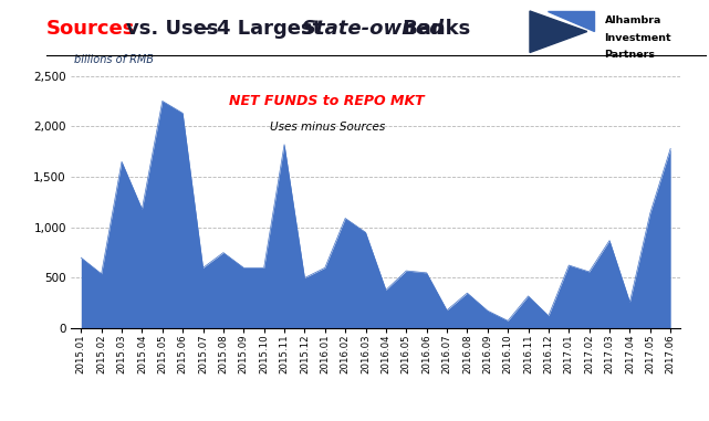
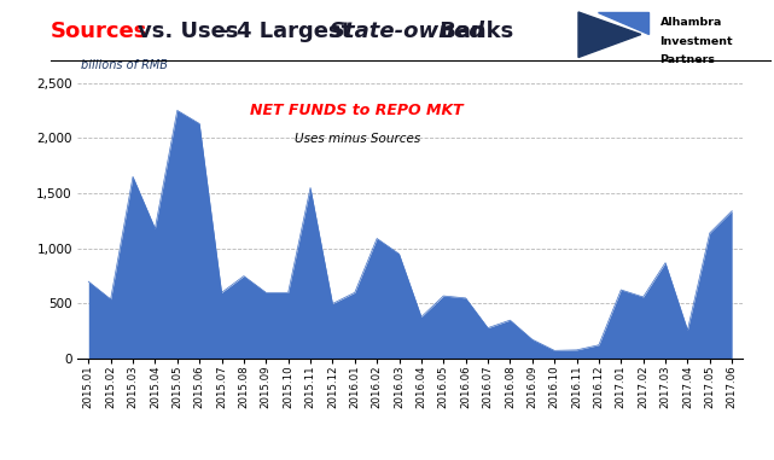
2015.11: 1,820 -> 1,550
2016.07: 180 -> 280
2016.11: 320 -> 80
2017.06: 1,780 -> 1,340
